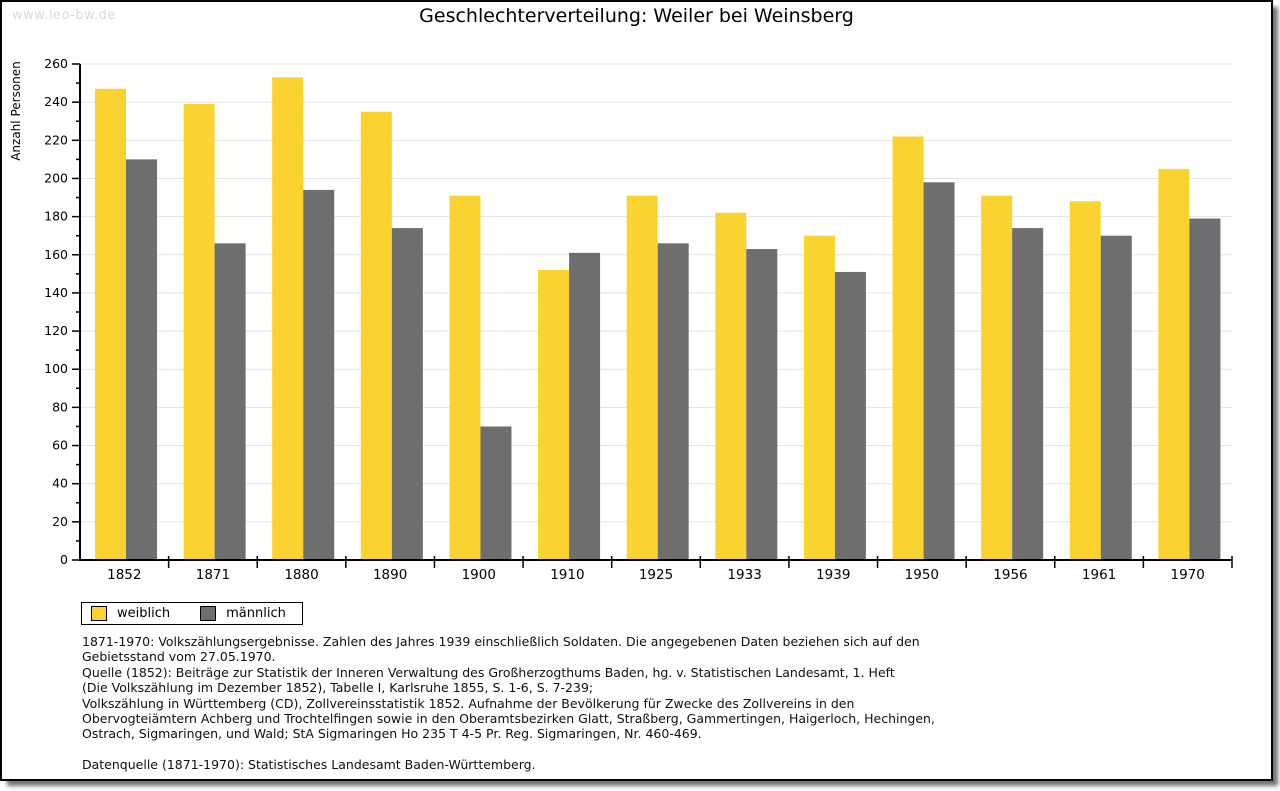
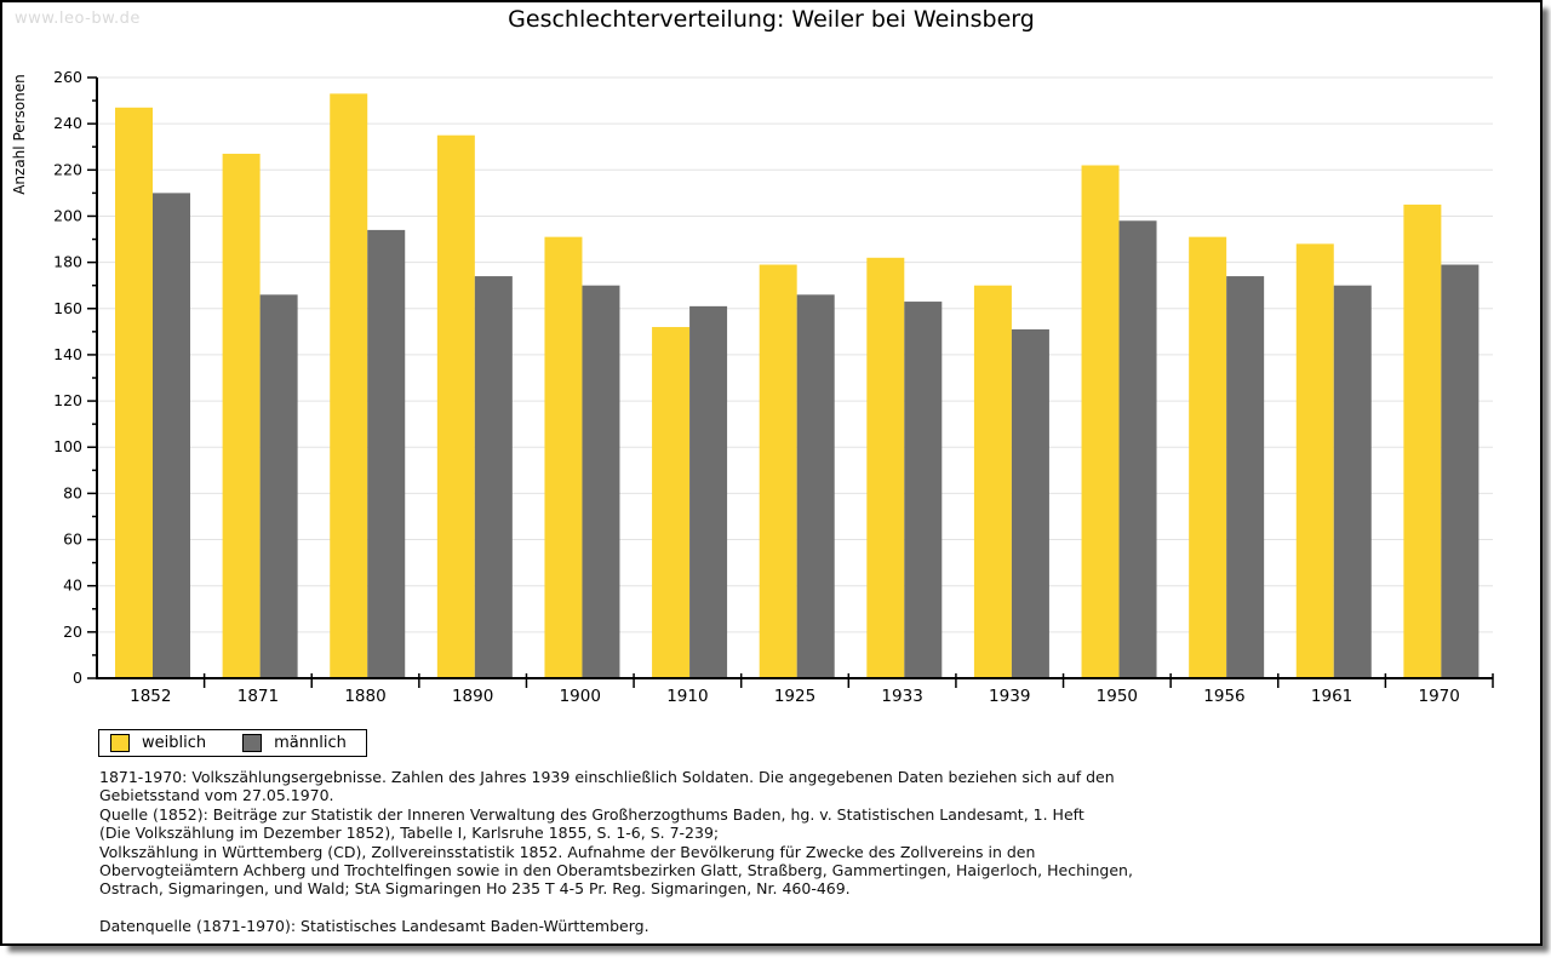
weiblich/1871: 239 -> 227
männlich/1900: 70 -> 170
weiblich/1925: 191 -> 179
